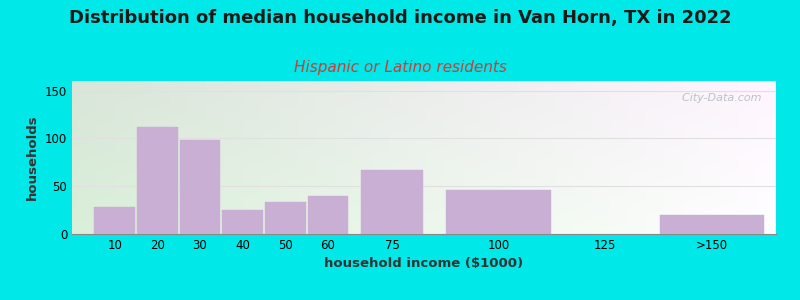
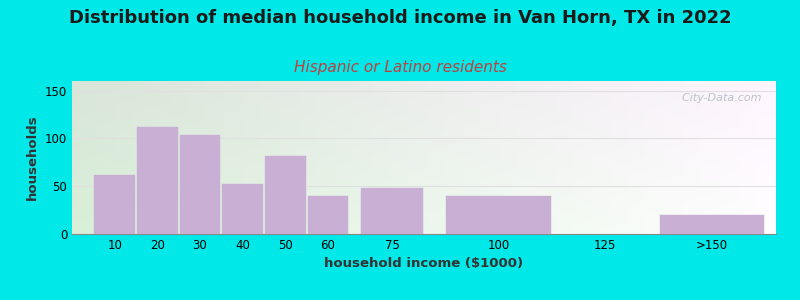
10: 28 -> 62
30: 98 -> 104
40: 25 -> 52
50: 33 -> 82
75: 67 -> 48
100: 46 -> 40
